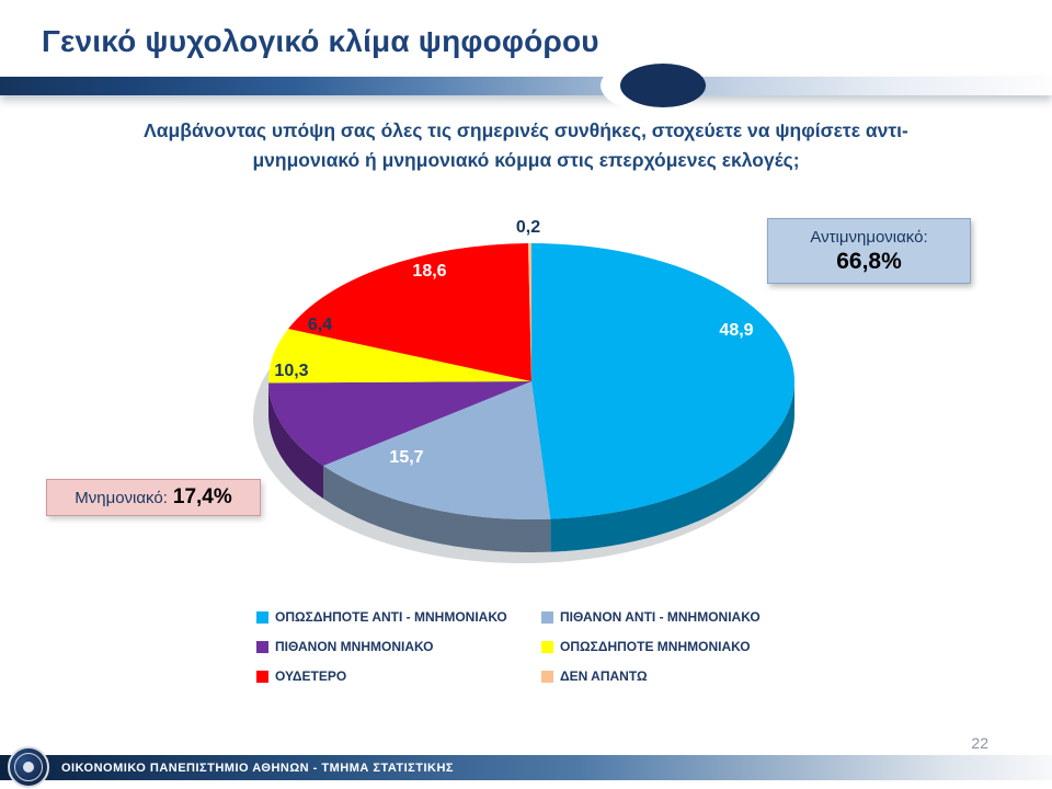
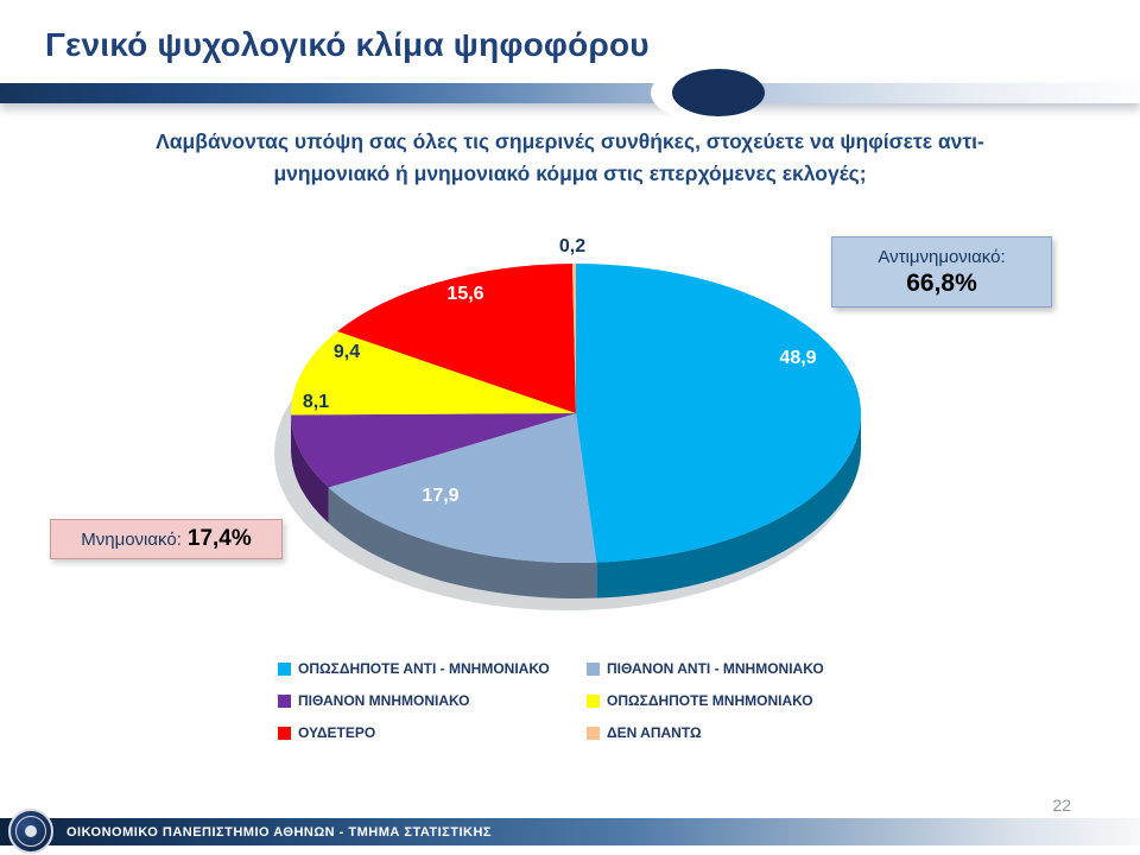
ΠΙΘΑΝΟΝ ΑΝΤΙ - ΜΝΗΜΟΝΙΑΚΟ: 15,7 -> 17,9
ΠΙΘΑΝΟΝ ΜΝΗΜΟΝΙΑΚΟ: 10,3 -> 8,1
ΟΠΩΣΔΗΠΟΤΕ ΜΝΗΜΟΝΙΑΚΟ: 6,4 -> 9,4
ΟΥΔΕΤΕΡΟ: 18,6 -> 15,6
